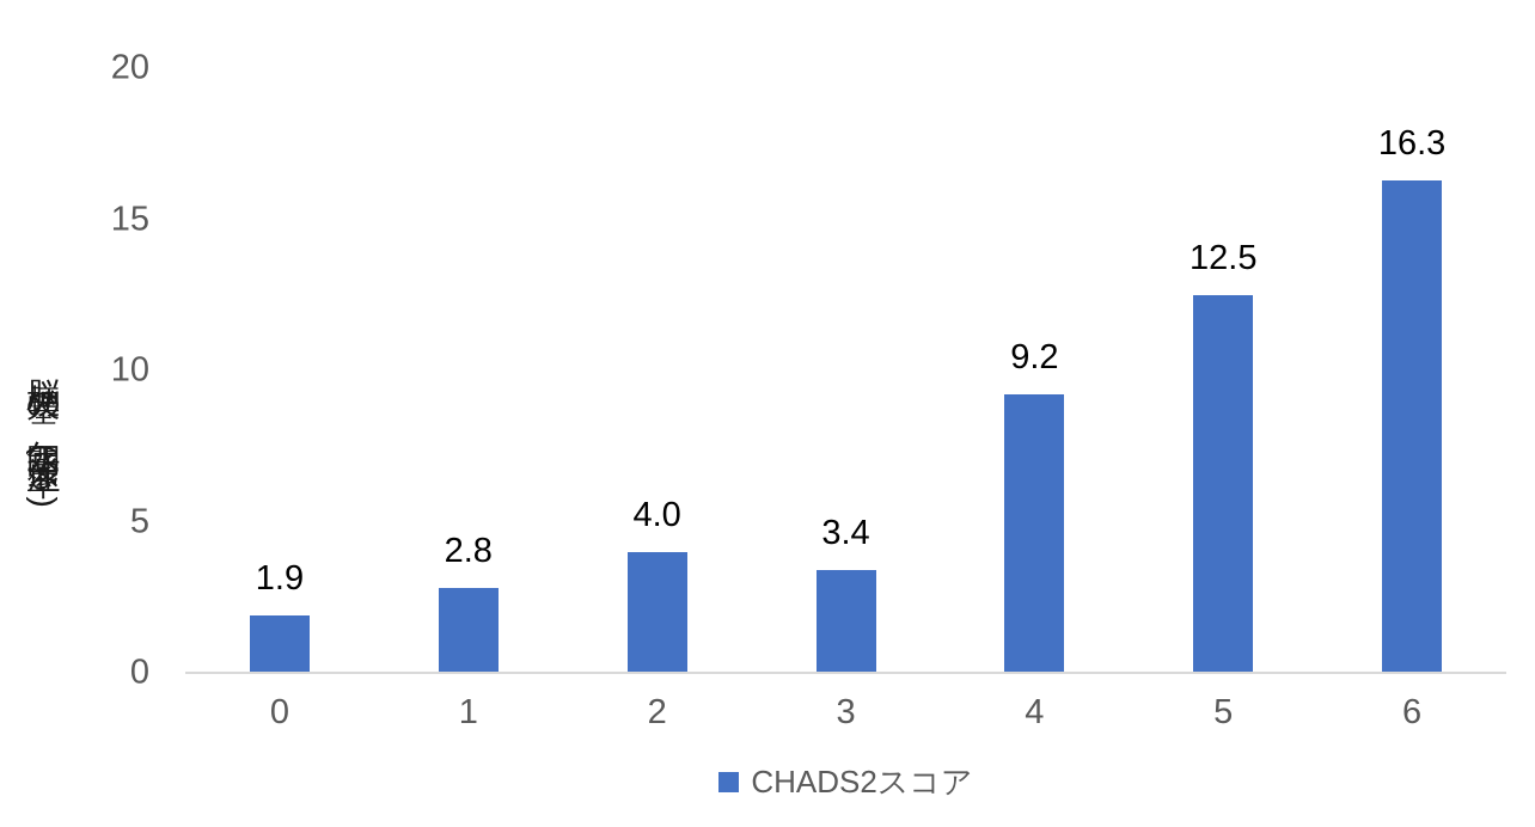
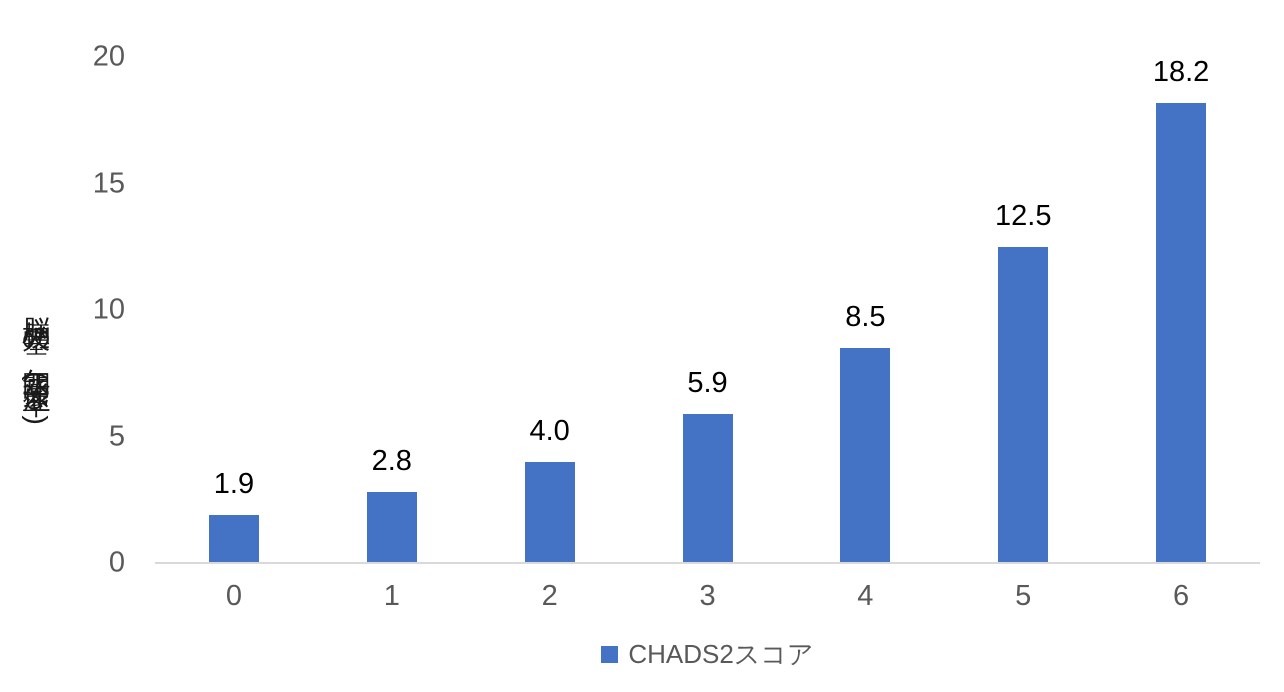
3: 3.4 -> 5.9
4: 9.2 -> 8.5
6: 16.3 -> 18.2
